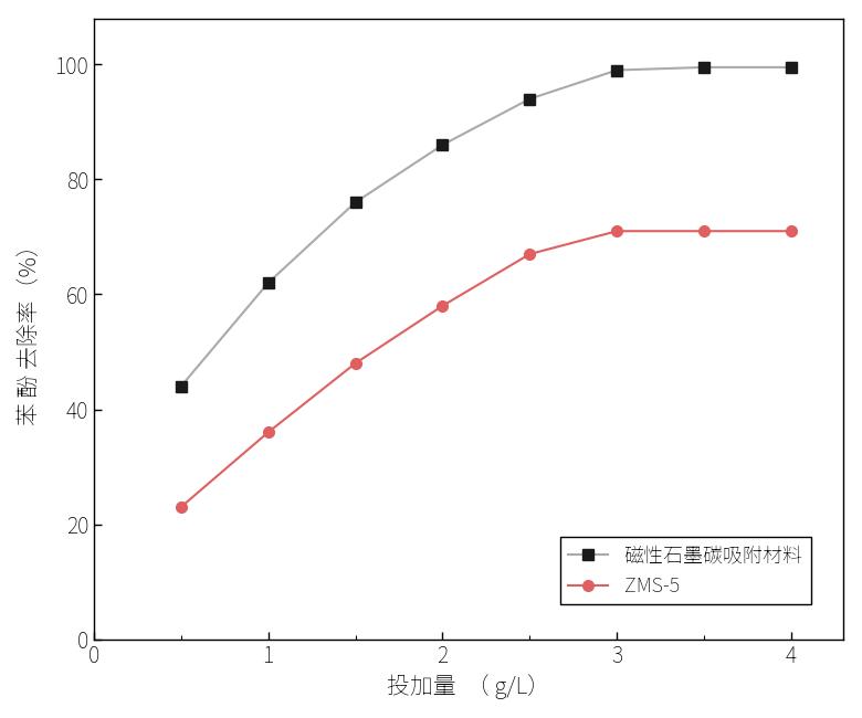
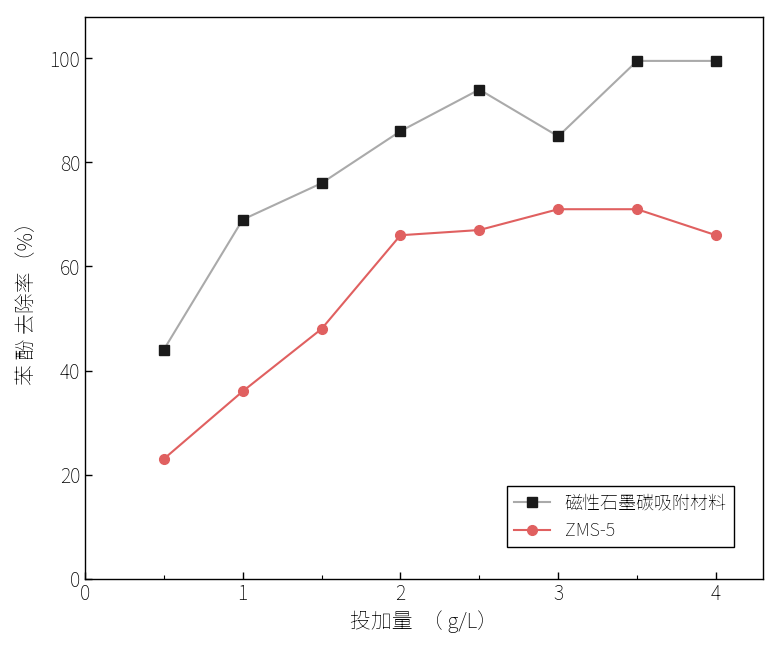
磁性石墨碳吸附材料/1: 62.0 -> 69.0
ZMS-5/2: 58 -> 66
磁性石墨碳吸附材料/3: 99.0 -> 85.0
ZMS-5/4: 71 -> 66
